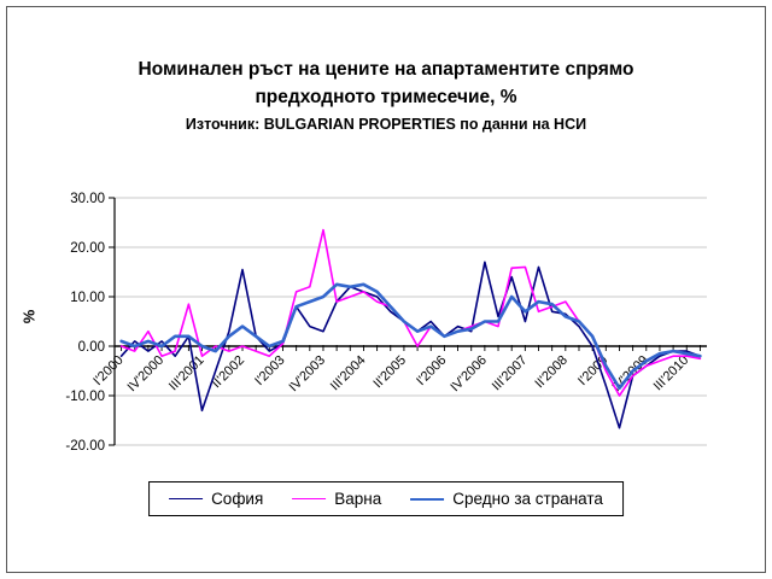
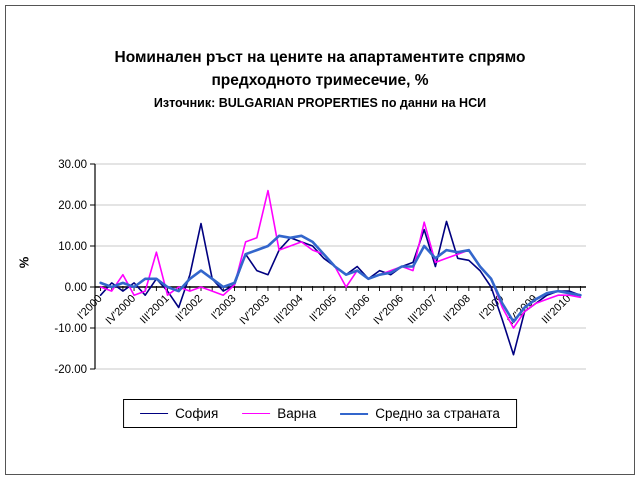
София/III'2001: -13 -> -1
София/IV'2006: 17 -> 5
Варна/III'2007: 16 -> 6
Средно за страната/II'2008: 6 -> 9
